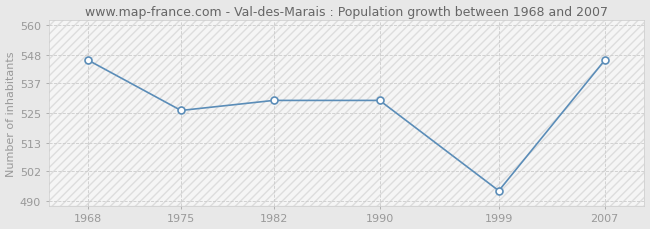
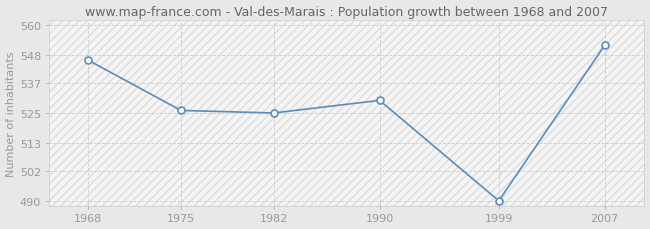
1982: 530 -> 525
1999: 494 -> 490
2007: 546 -> 552
